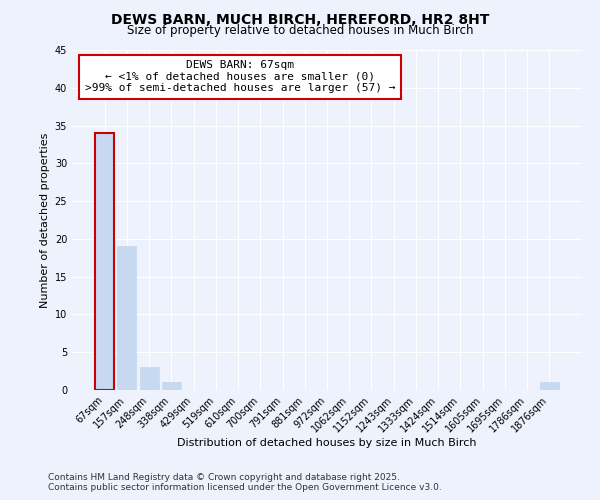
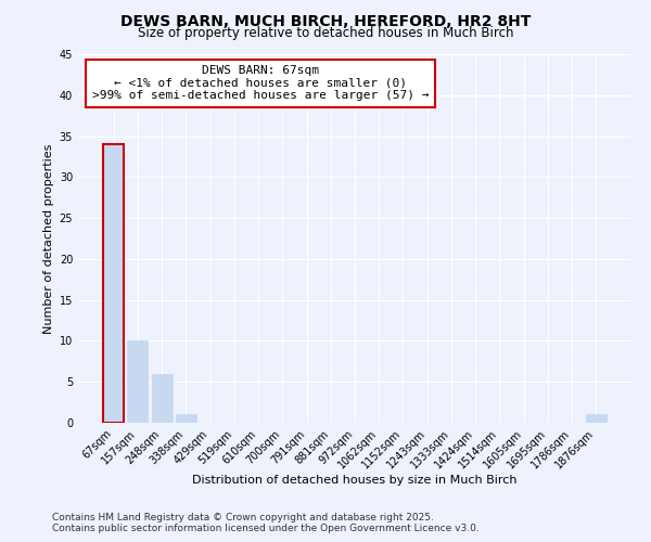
157sqm: 19 -> 10
248sqm: 3 -> 6
